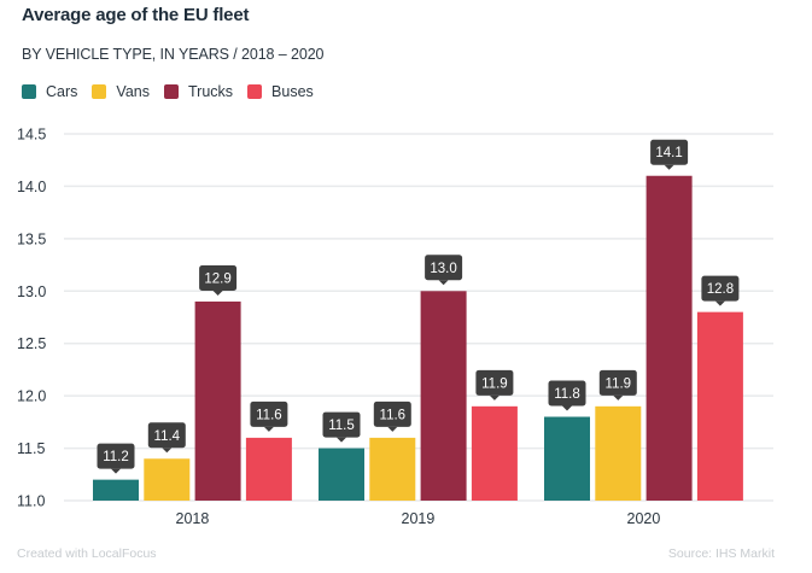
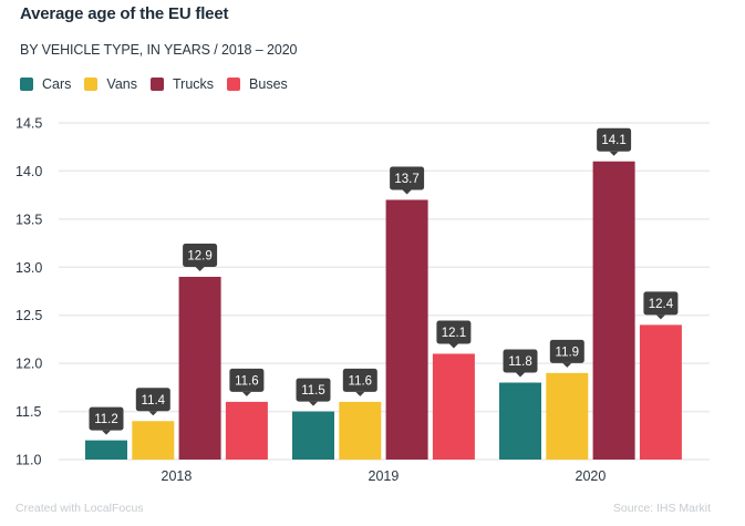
Trucks/2019: 13.0 -> 13.7
Buses/2019: 11.9 -> 12.1
Buses/2020: 12.8 -> 12.4
